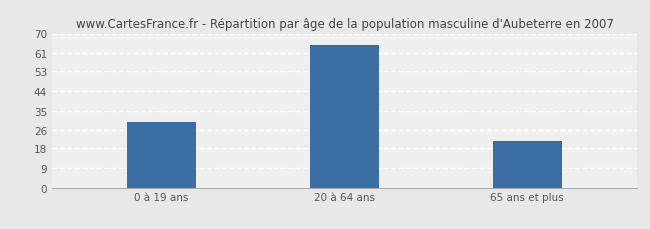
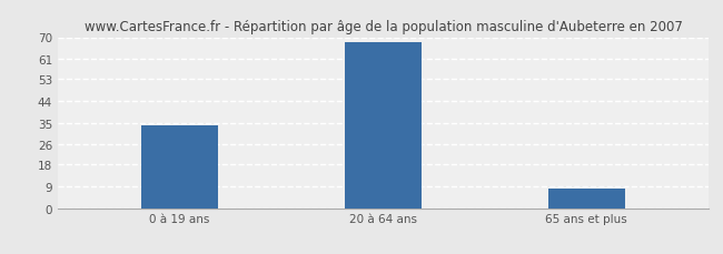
0 à 19 ans: 30 -> 34
20 à 64 ans: 65 -> 68
65 ans et plus: 21 -> 8
